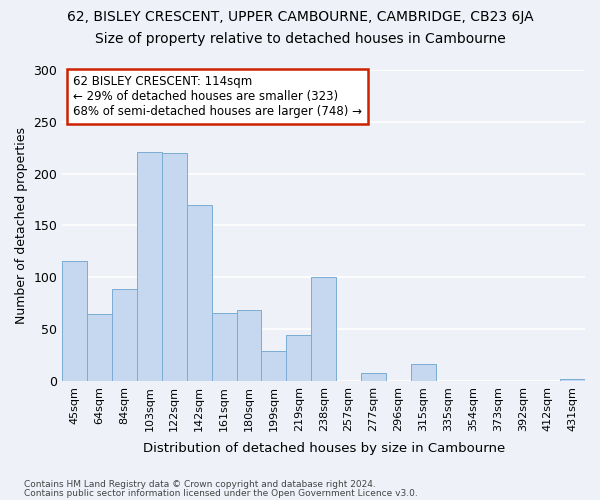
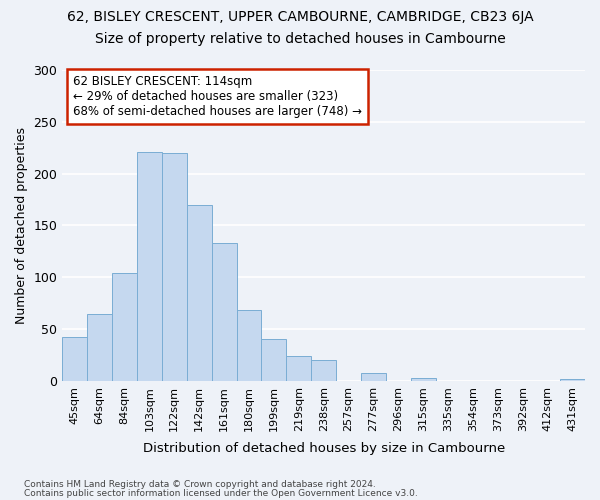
45sqm: 116 -> 42
84sqm: 89 -> 104
161sqm: 66 -> 133
199sqm: 29 -> 40
219sqm: 44 -> 24
238sqm: 100 -> 20
315sqm: 16 -> 3
